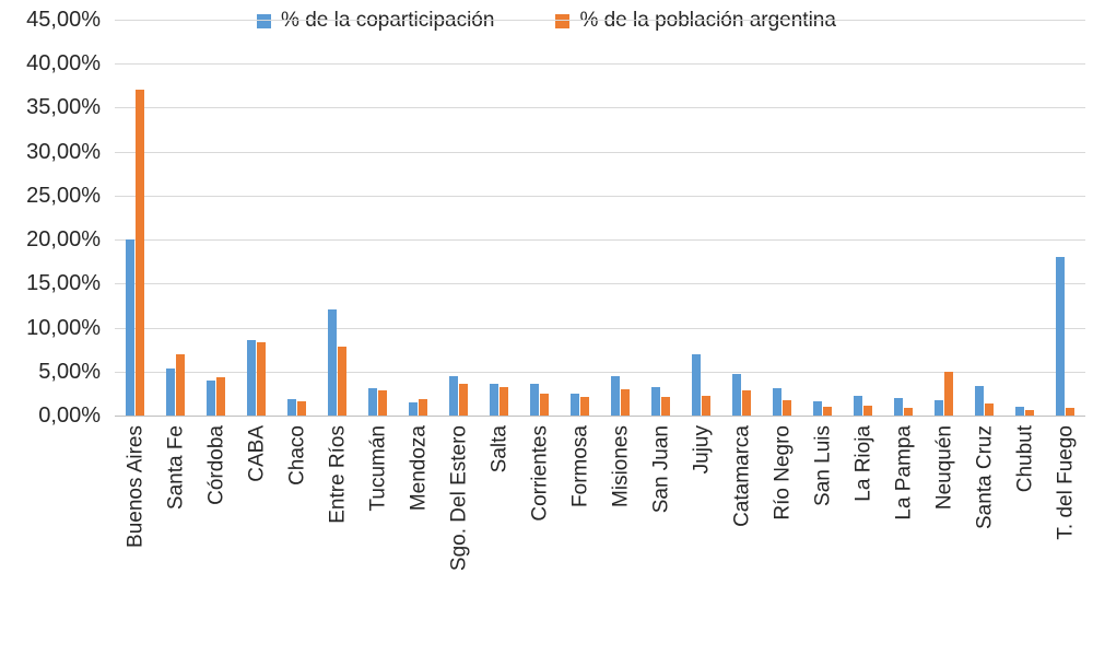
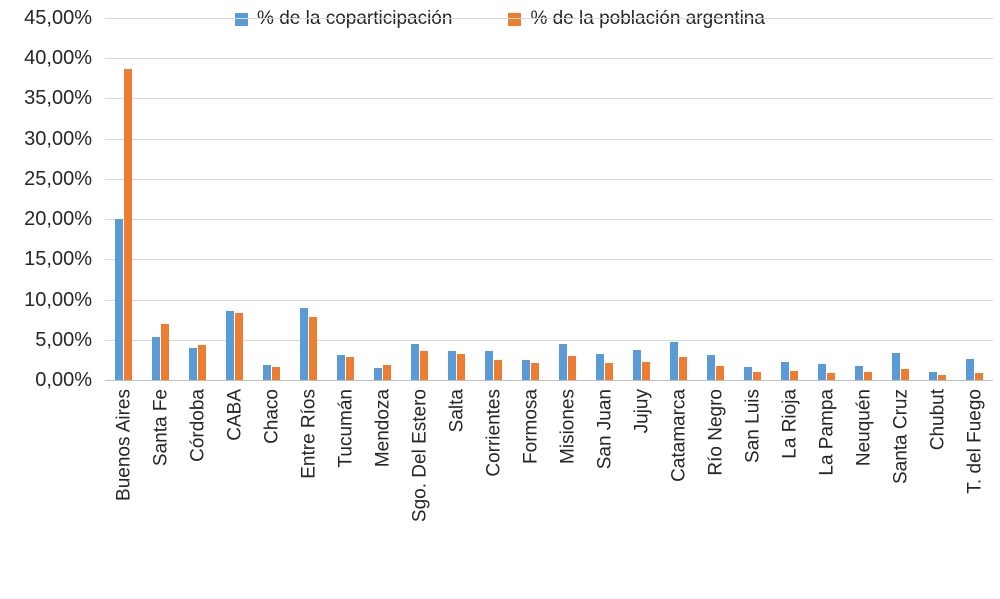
% de la población argentina/Buenos Aires: 37% -> 39%
% de la coparticipación/Entre Ríos: 12% -> 9%
% de la coparticipación/Jujuy: 7% -> 4%
% de la población argentina/Neuquén: 5% -> 1%
% de la coparticipación/T. del Fuego: 18% -> 3%
